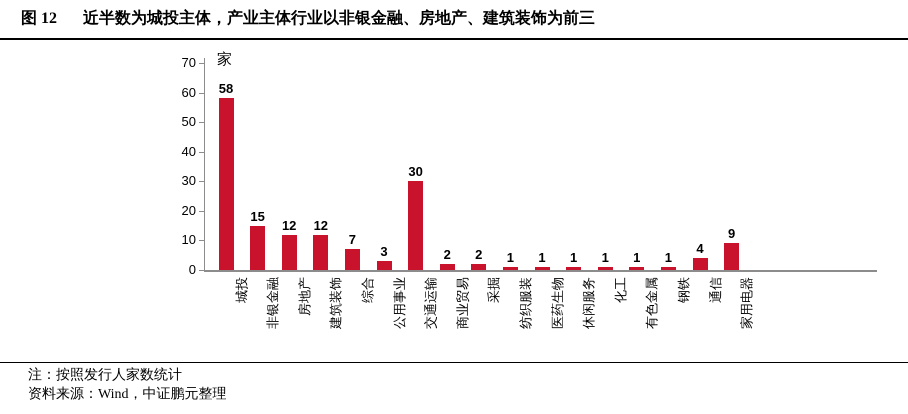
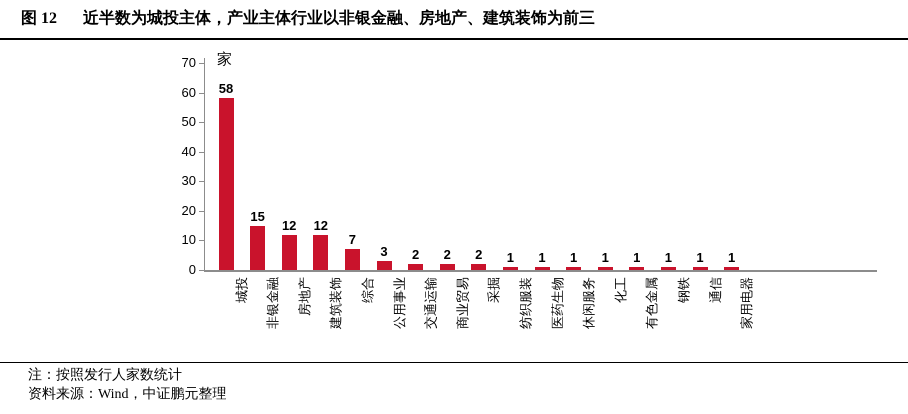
交通运输: 30 -> 2
通信: 4 -> 1
家用电器: 9 -> 1
